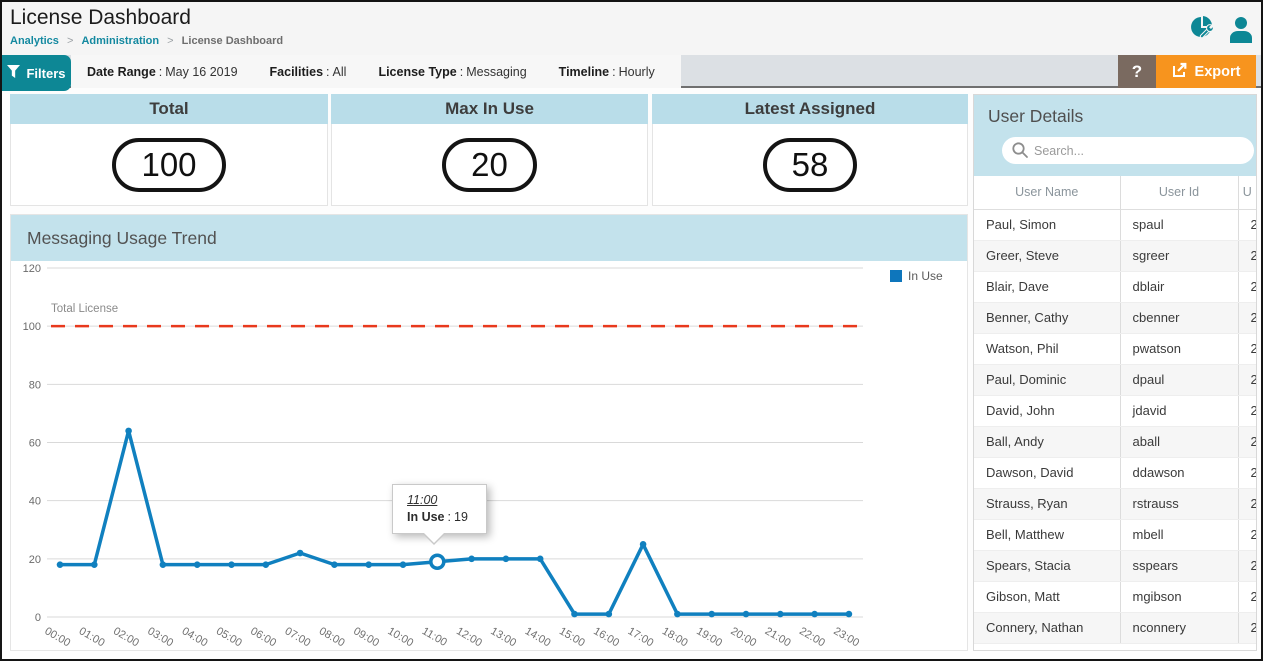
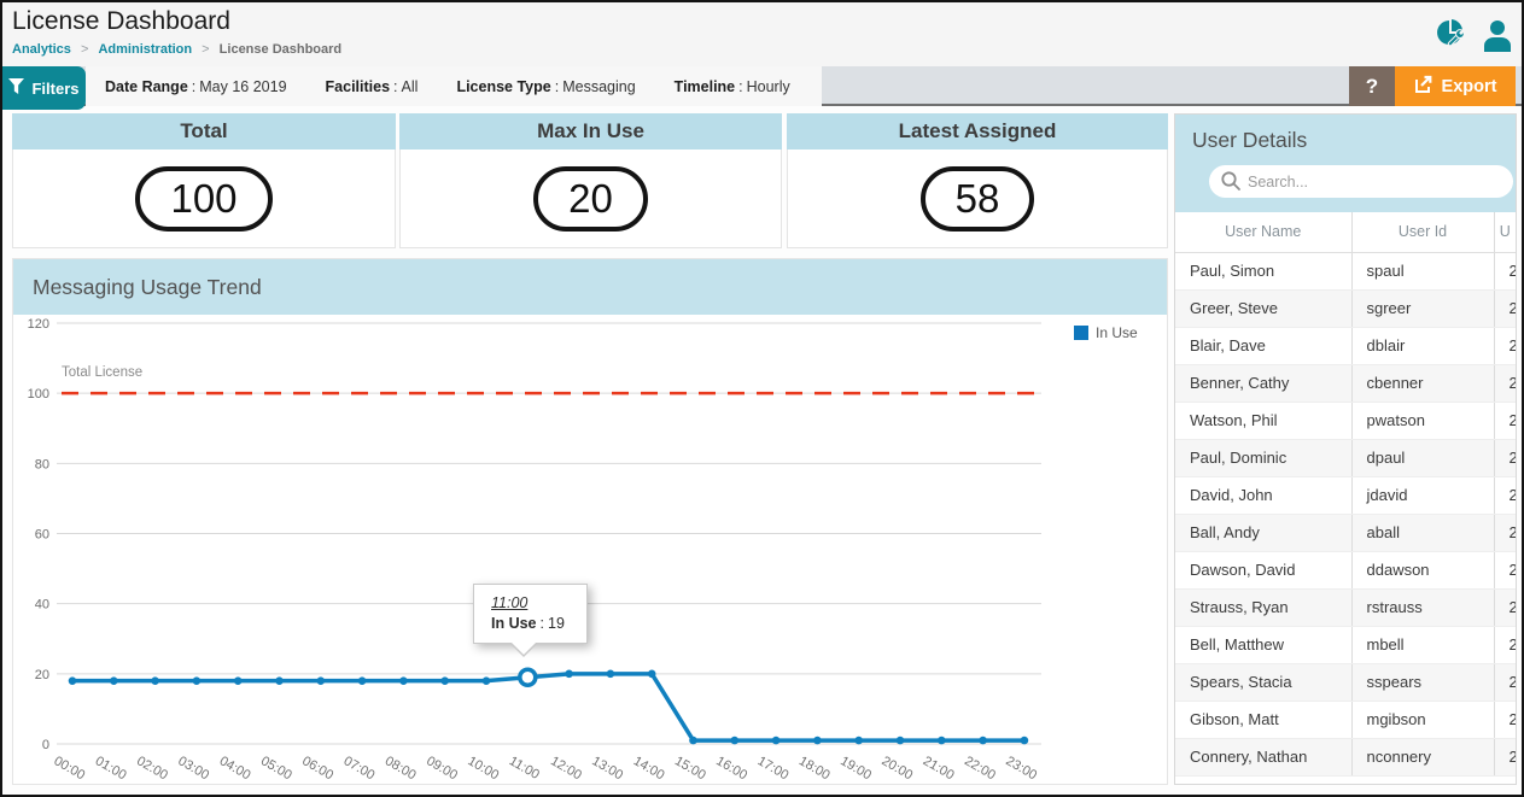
02:00: 64 -> 18
07:00: 22 -> 18
17:00: 25 -> 1
